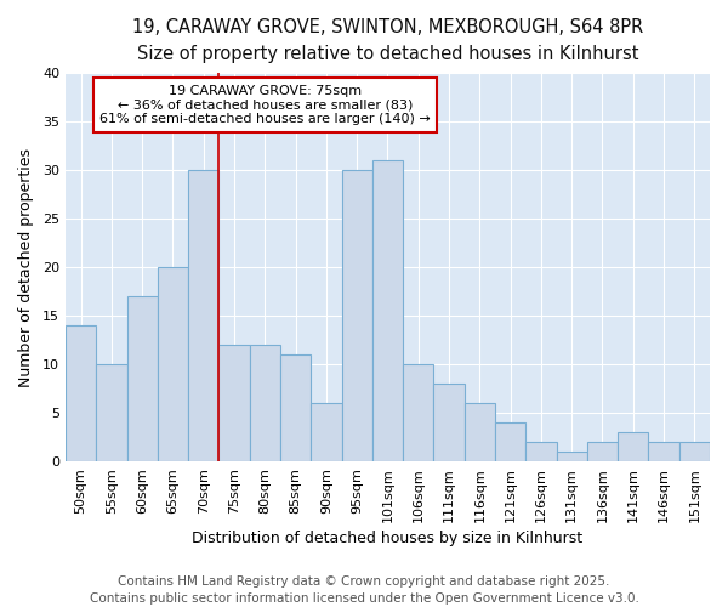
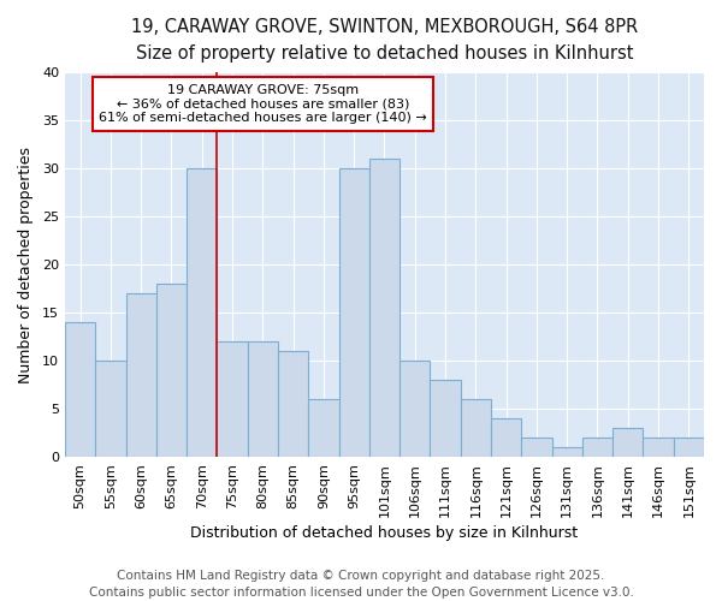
65sqm: 20 -> 18
